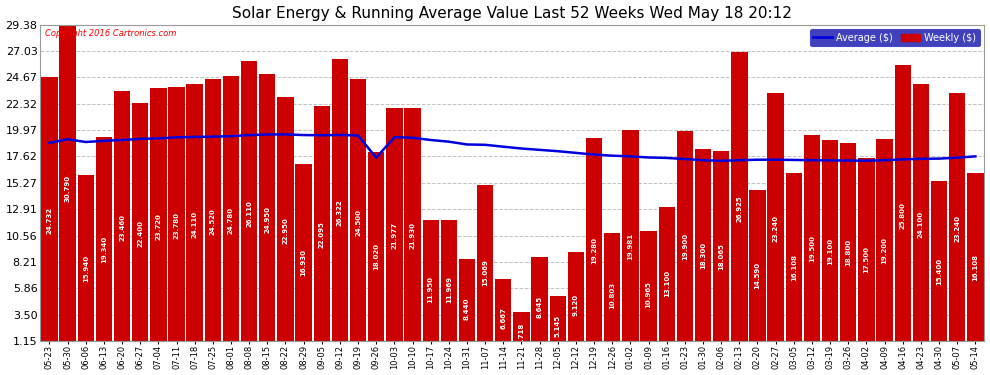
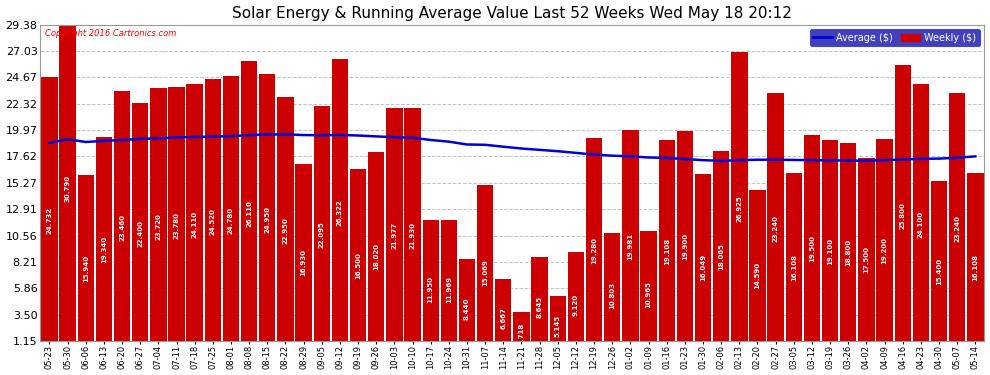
Weekly ($)/09-19: 24.5 -> 16.5
Average ($)/09-26: 17.5 -> 19.4
Weekly ($)/01-16: 13.1 -> 19.1
Weekly ($)/01-30: 18.3 -> 16.0
